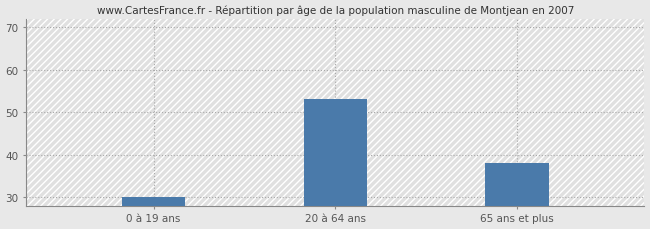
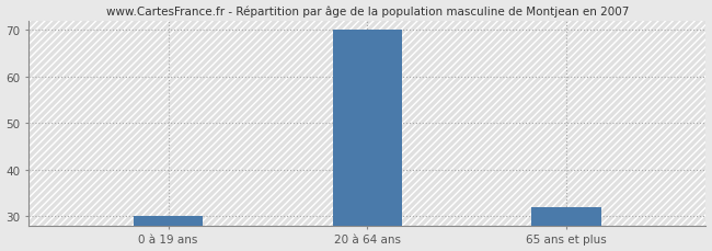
20 à 64 ans: 53 -> 70
65 ans et plus: 38 -> 32
